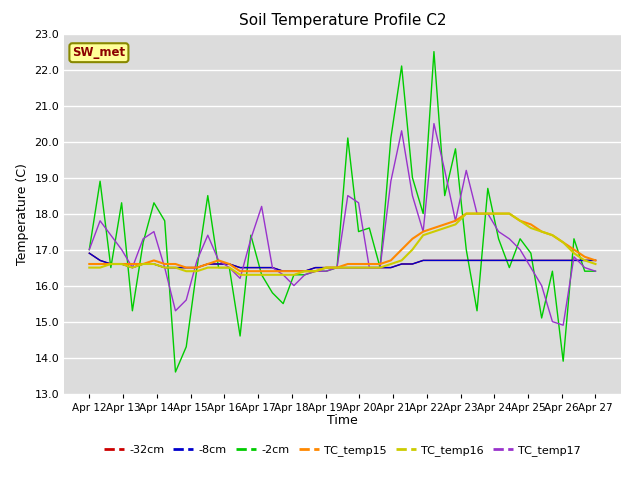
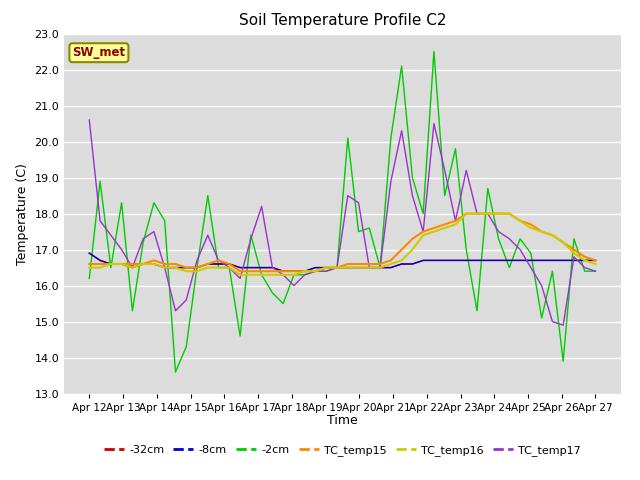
-2cm/Apr 12: 17.0 -> 16.2
TC_temp17/Apr 12: 17.0 -> 20.6
